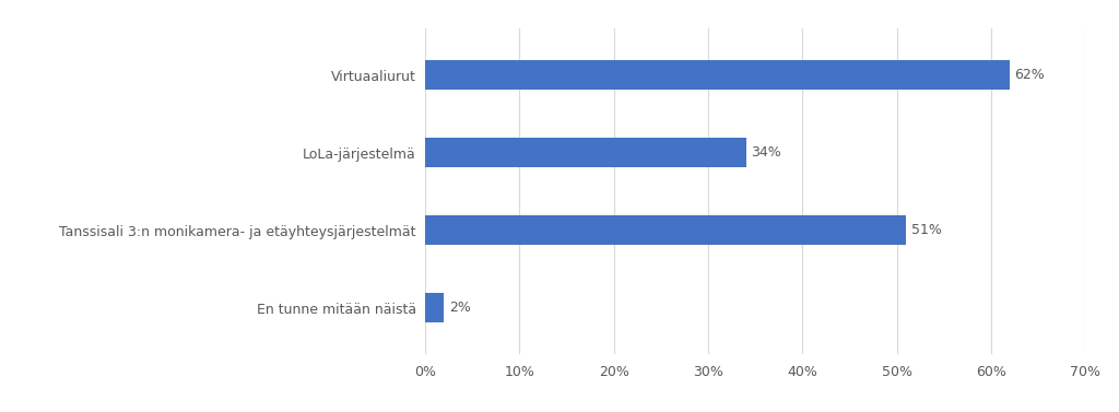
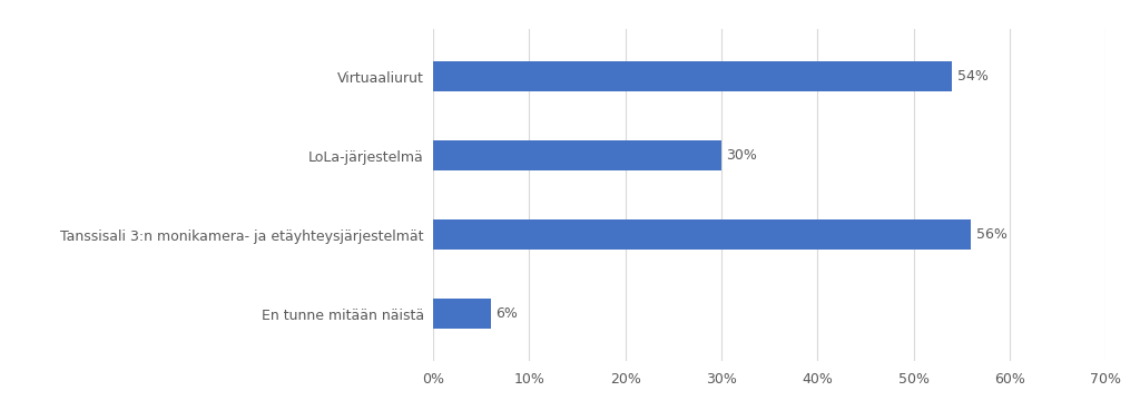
Virtuaaliurut: 62% -> 54%
LoLa-järjestelmä: 34% -> 30%
Tanssisali 3:n monikamera- ja etäyhteysjärjestelmät: 51% -> 56%
En tunne mitään näistä: 2% -> 6%
